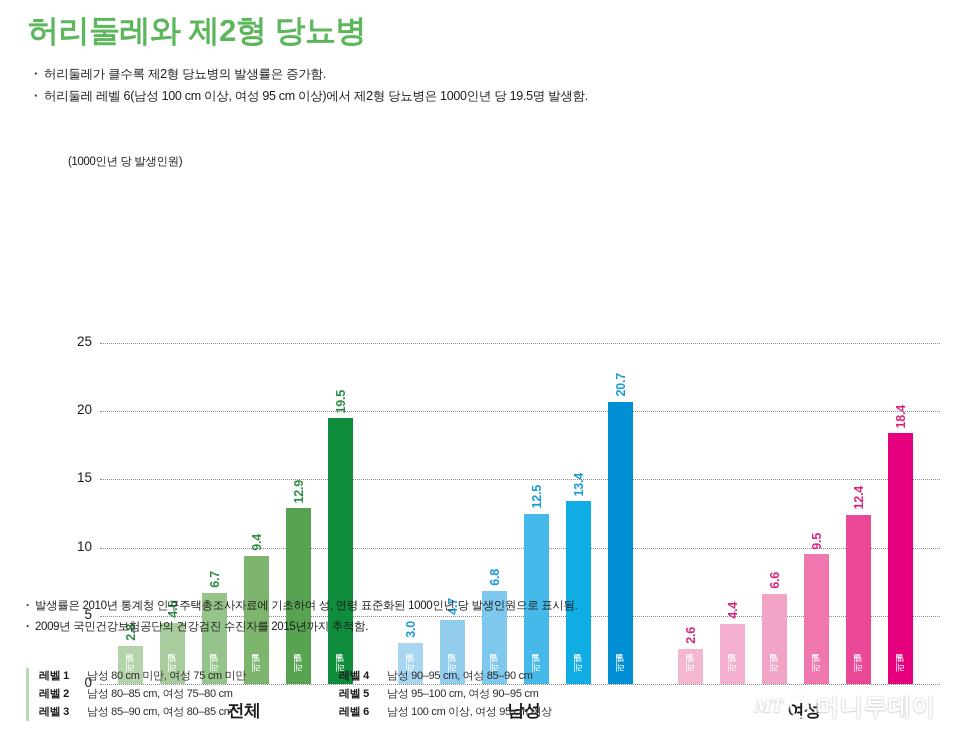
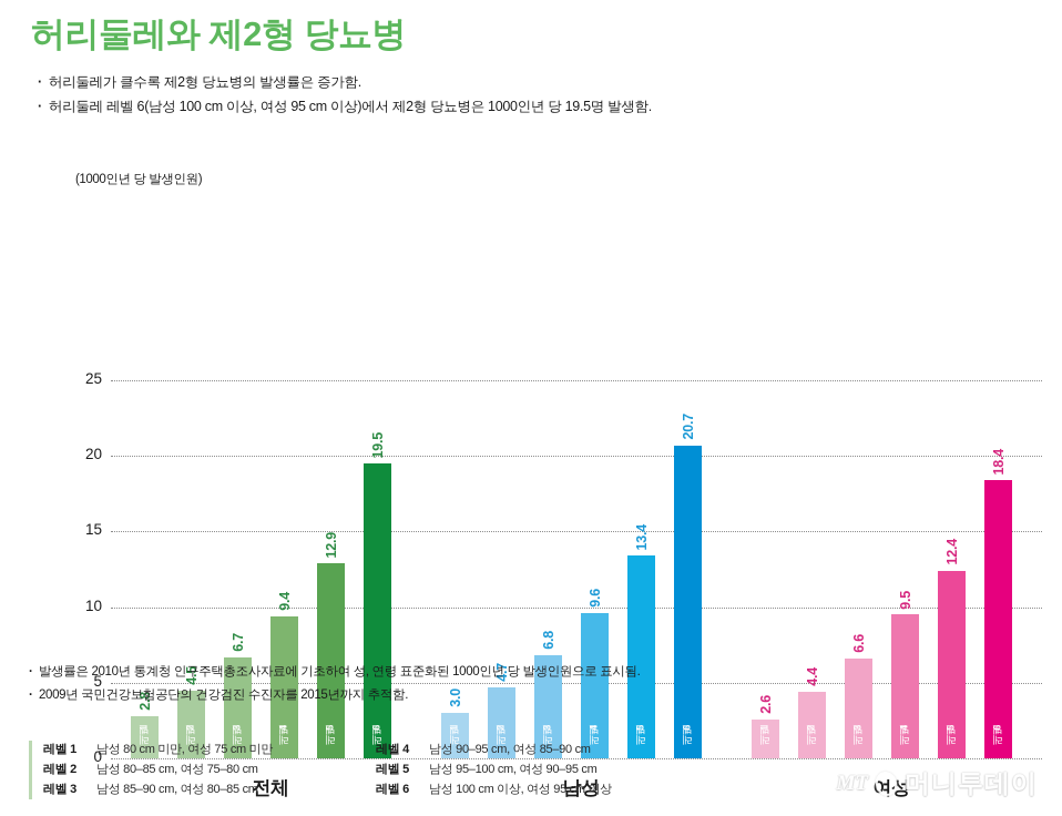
남성/레벨 4: 12.5 -> 9.6
